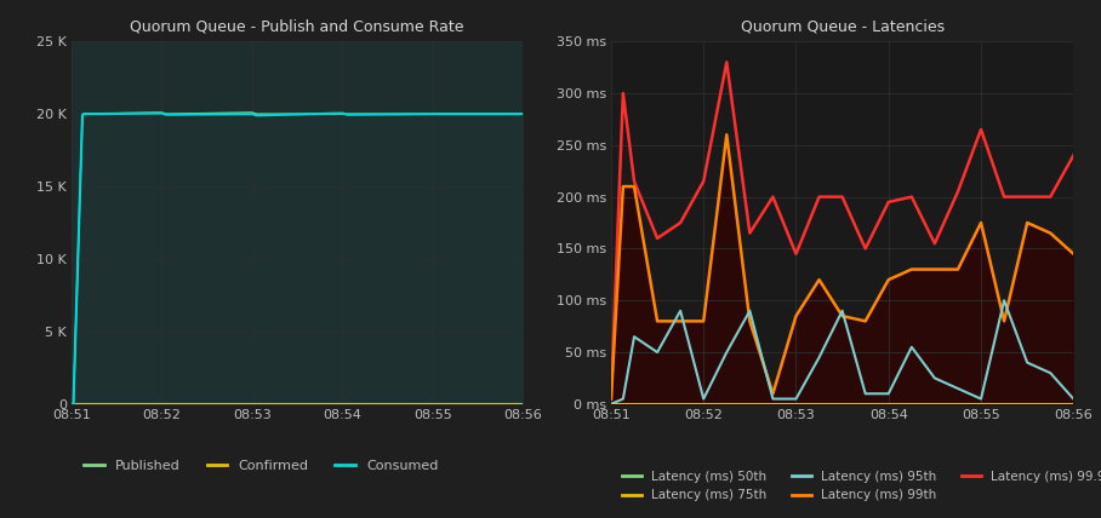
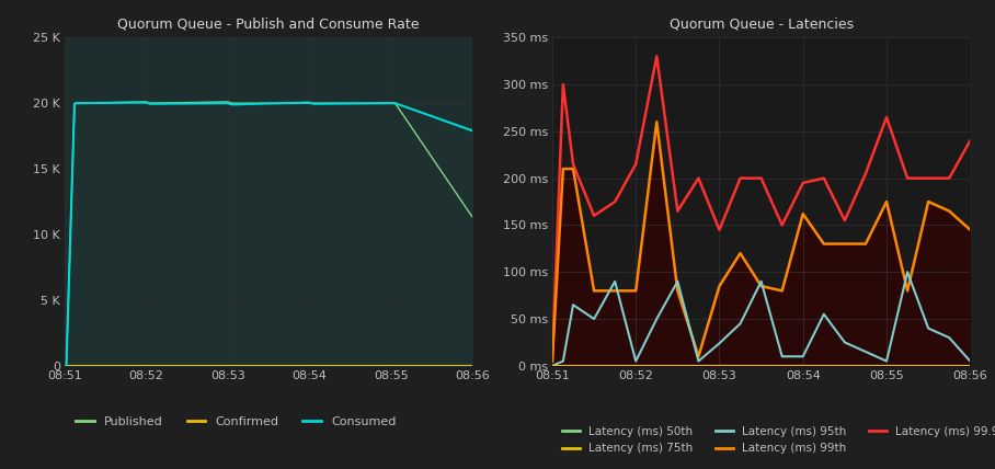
Quorum Queue - Publish and Consume Rate/Published/08:56: 20.0 K -> 11.3 K
Quorum Queue - Publish and Consume Rate/Consumed/08:56: 20.0 K -> 17.9 K
Quorum Queue - Latencies/Latency (ms) 95th/08:53: 5 ms -> 24 ms
Quorum Queue - Latencies/Latency (ms) 99th/08:54: 120 ms -> 162 ms
